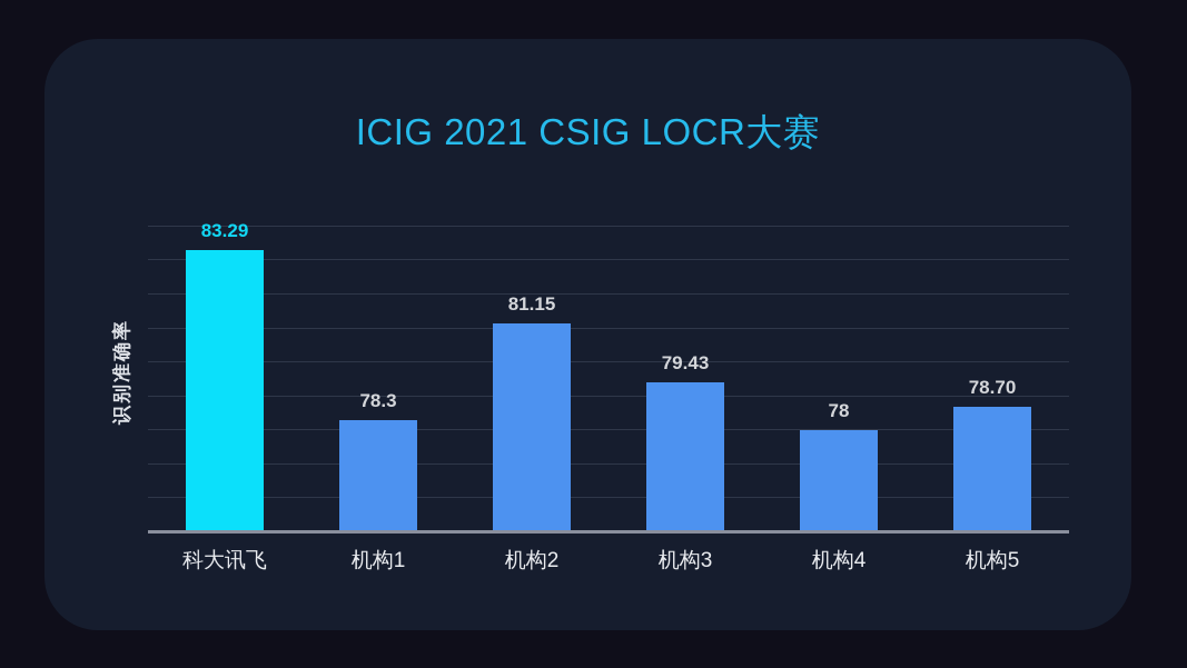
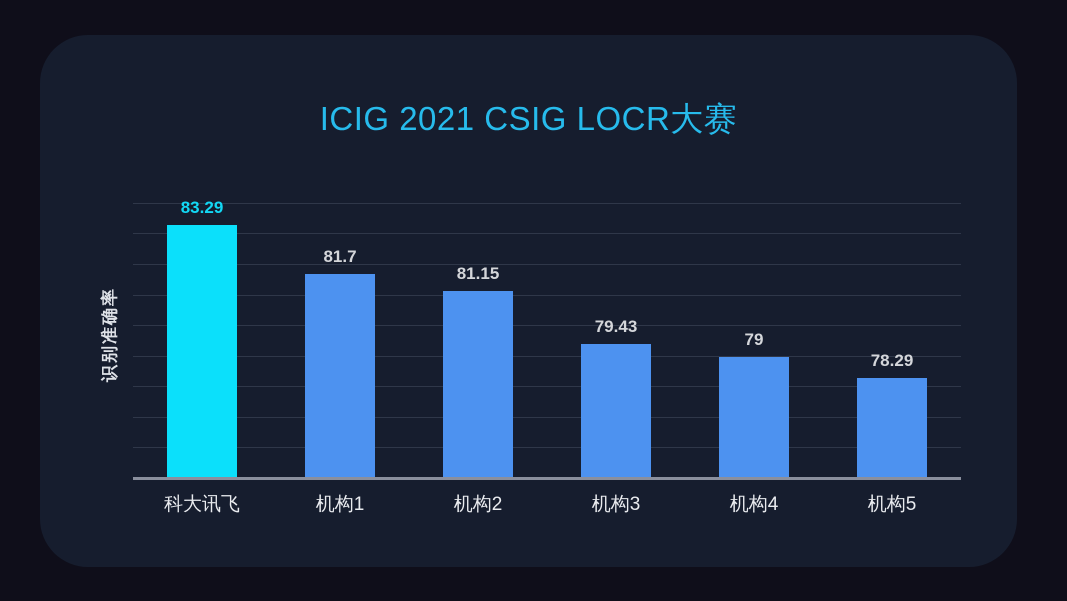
机构1: 78.3 -> 81.7
机构4: 78 -> 79
机构5: 78.70 -> 78.29
